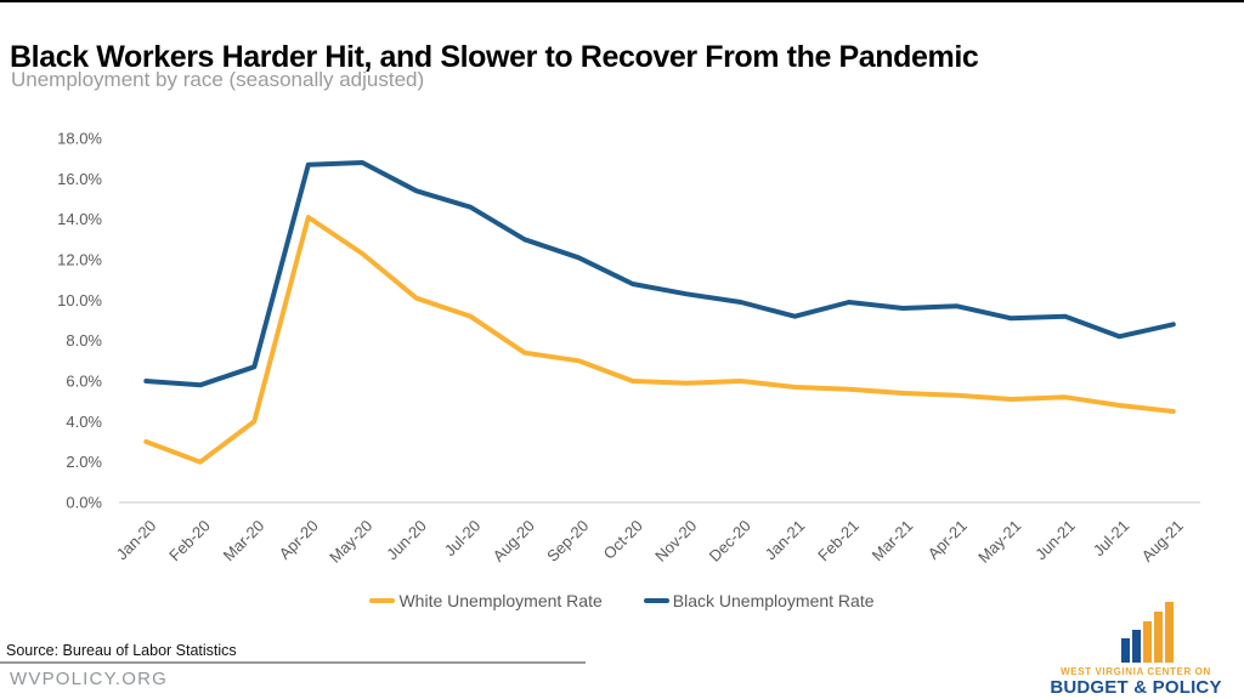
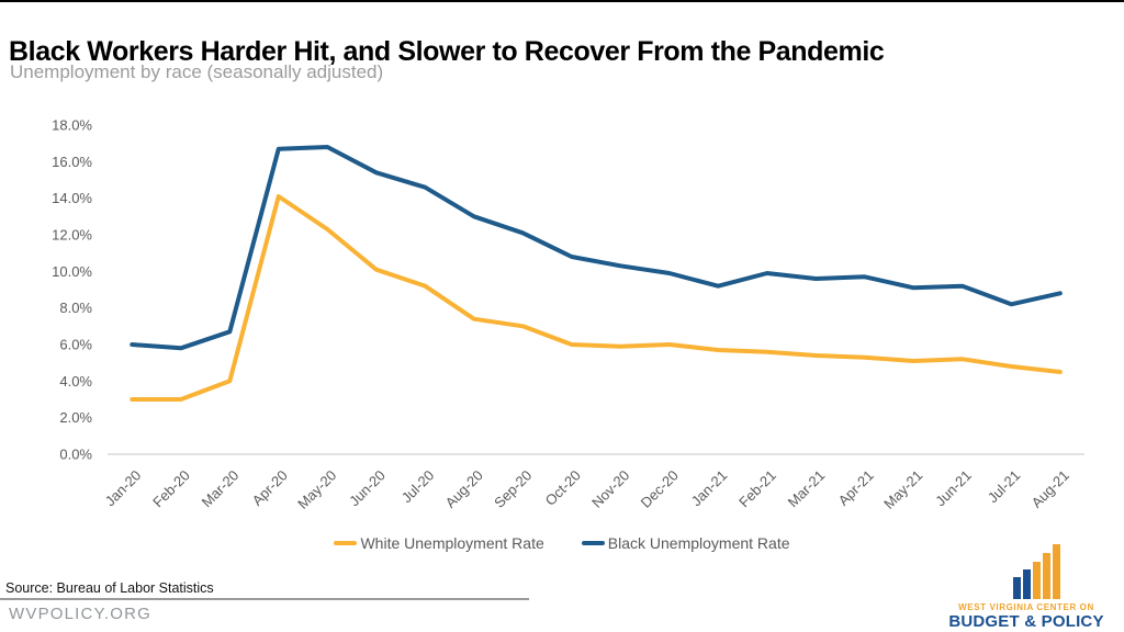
White Unemployment Rate/Feb-20: 2.0% -> 3.0%
